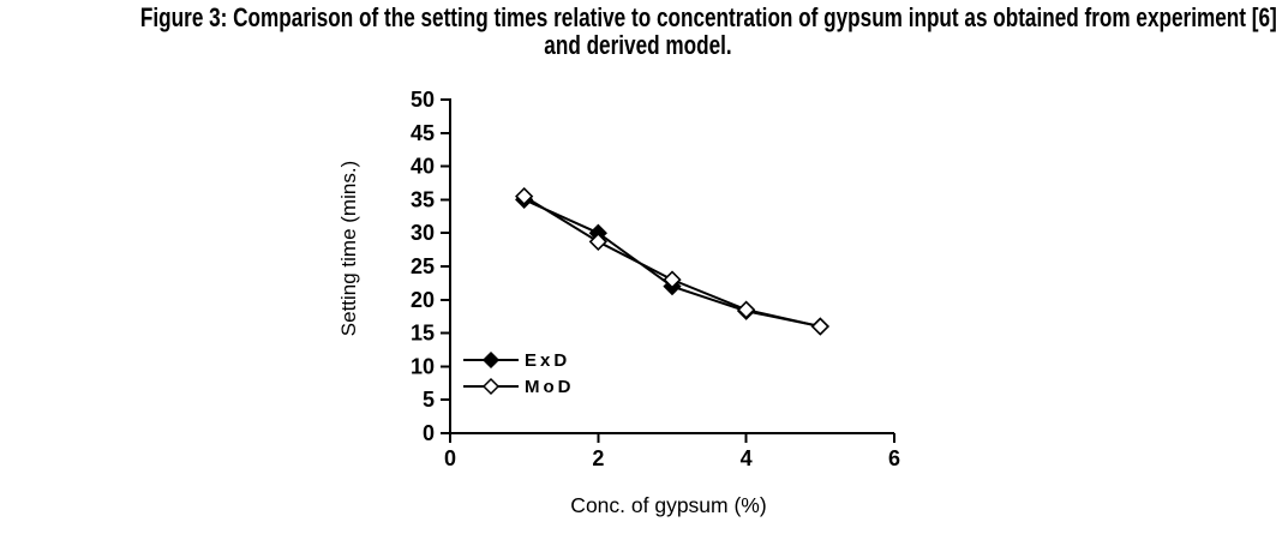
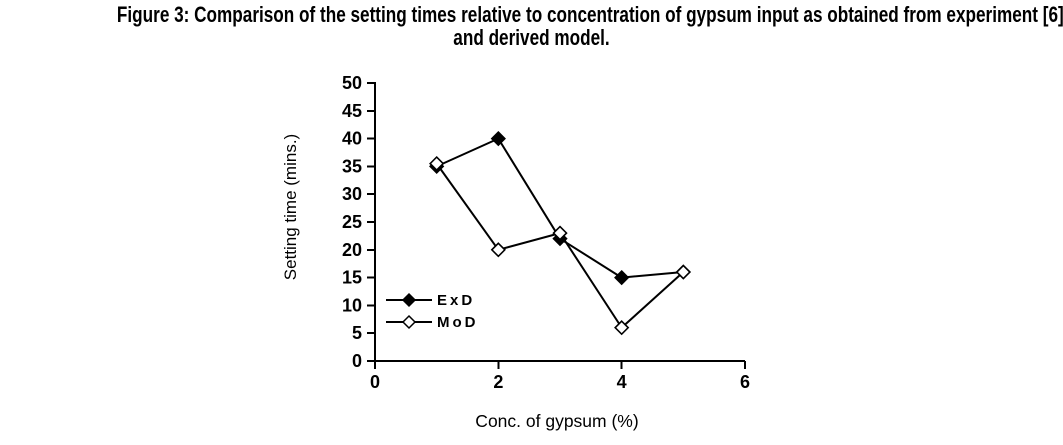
ExD/2: 30 -> 40
MoD/2: 29 -> 20
ExD/4: 18 -> 15
MoD/4: 18 -> 6
